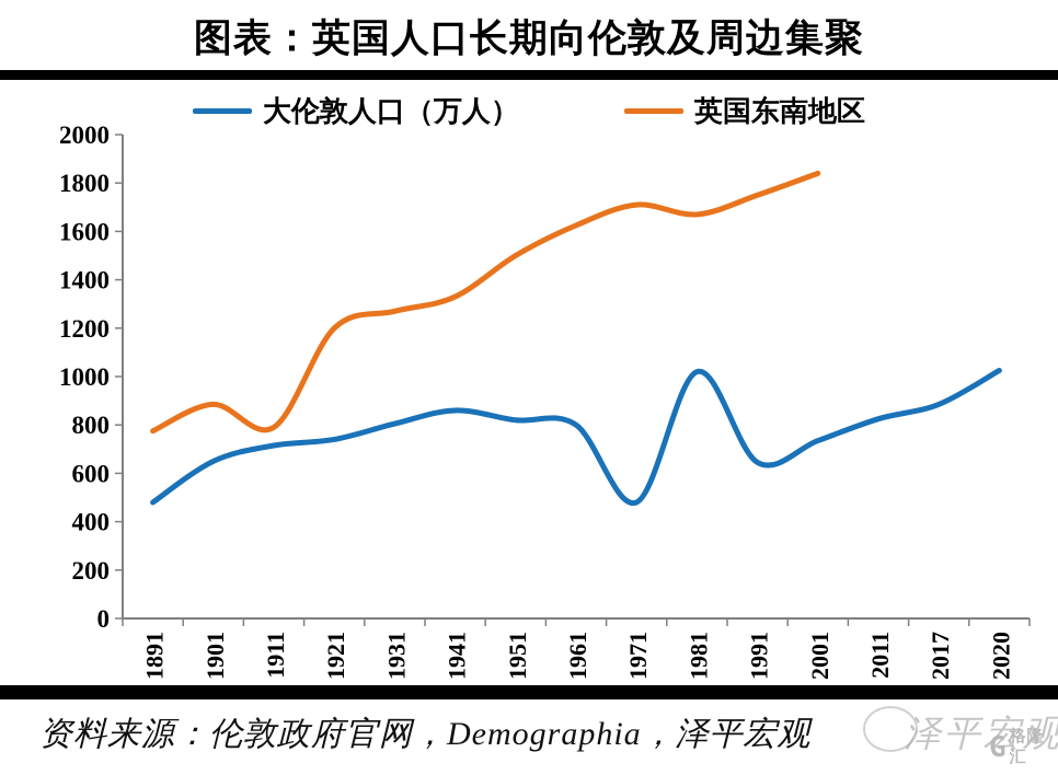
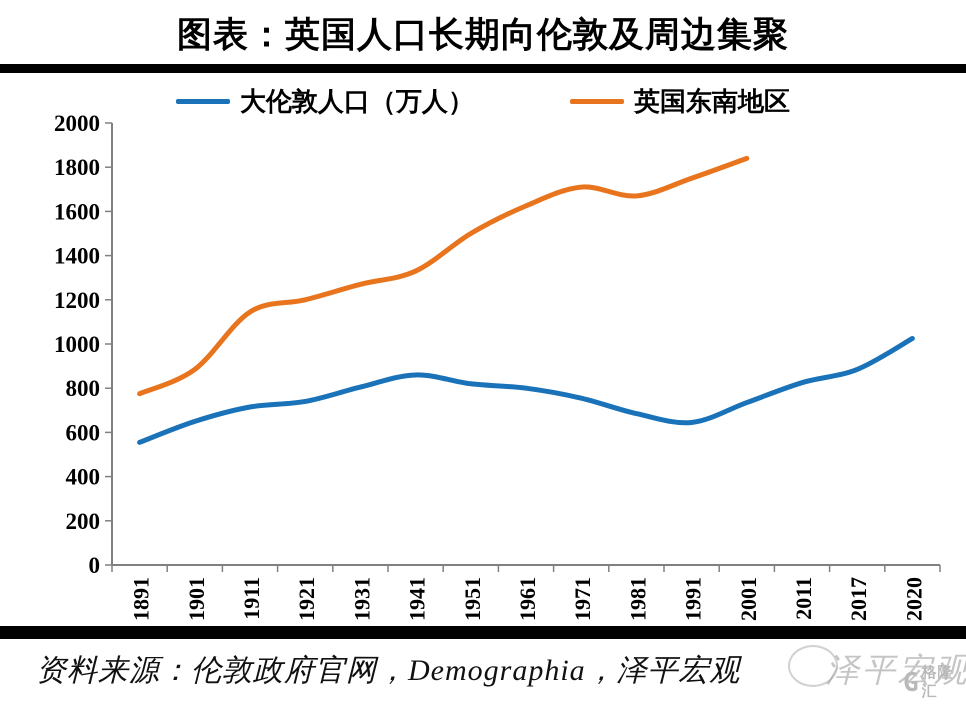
大伦敦人口（万人）/1891: 480 -> 560
英国东南地区/1911: 790 -> 1140
大伦敦人口（万人）/1971: 480 -> 760
大伦敦人口（万人）/1981: 1020 -> 680
